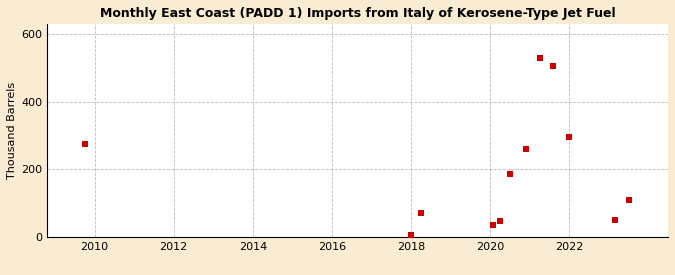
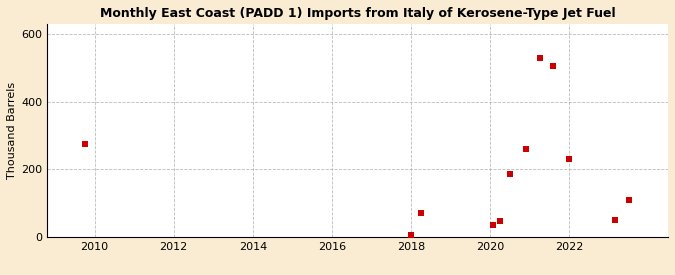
2022: 295 -> 230
